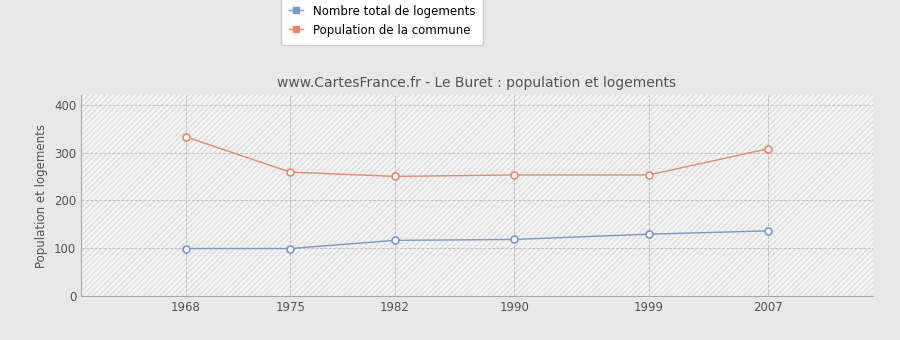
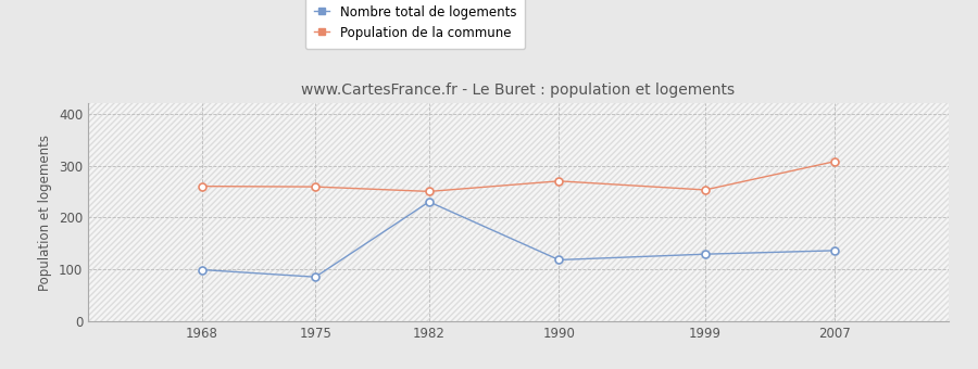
Population de la commune/1968: 333 -> 260
Nombre total de logements/1975: 99 -> 85
Nombre total de logements/1982: 116 -> 230
Population de la commune/1990: 253 -> 270
